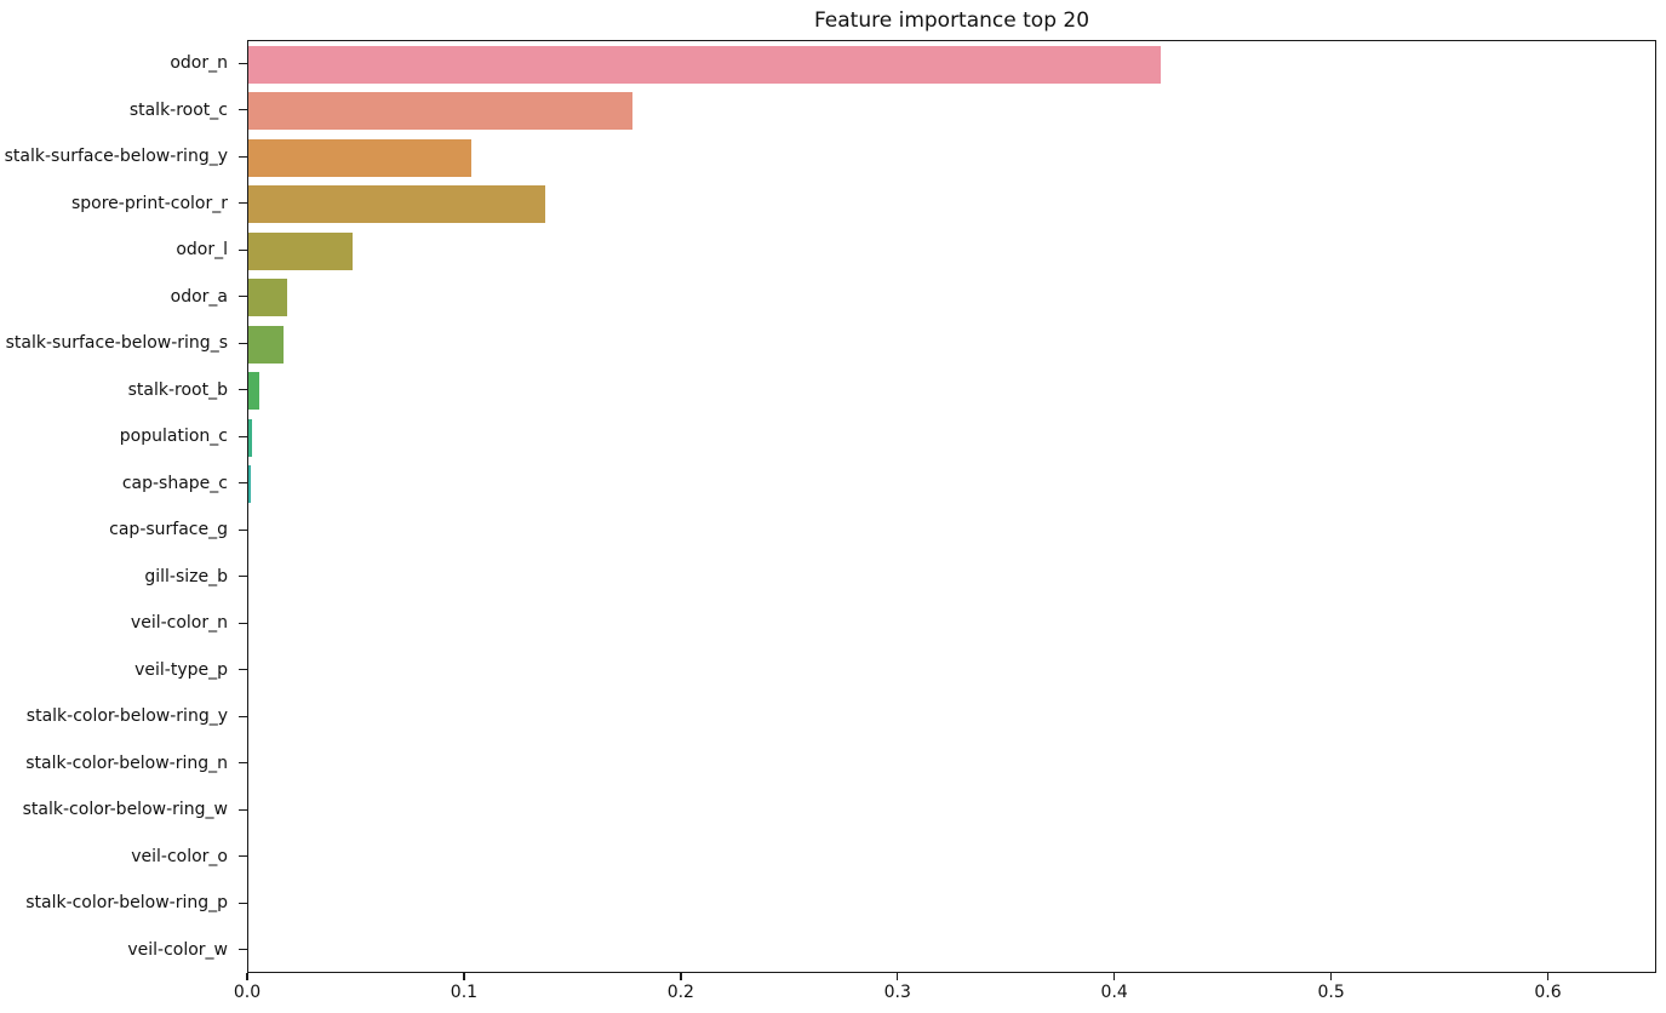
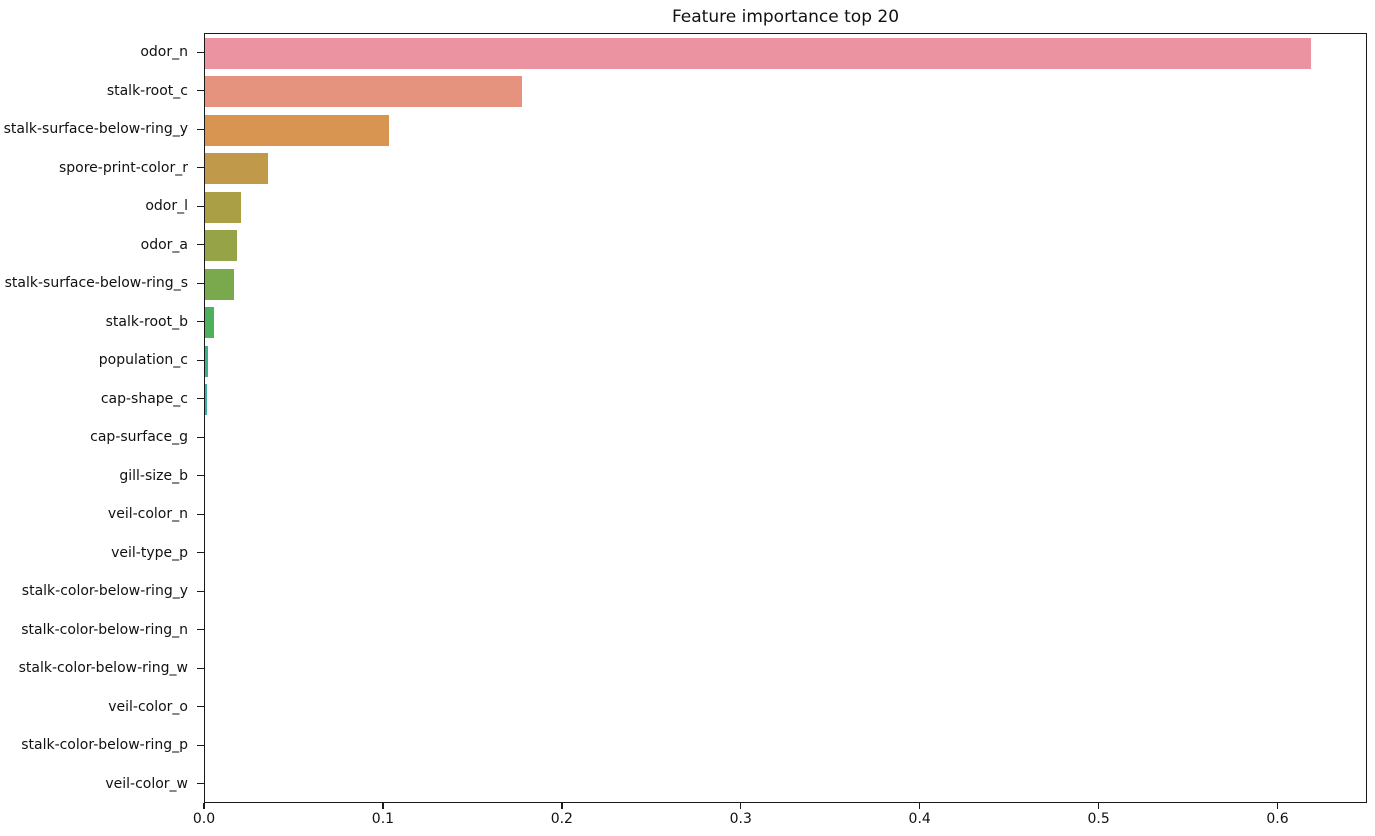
odor_n: 0.421 -> 0.618
spore-print-color_r: 0.137 -> 0.035
odor_l: 0.048 -> 0.020
